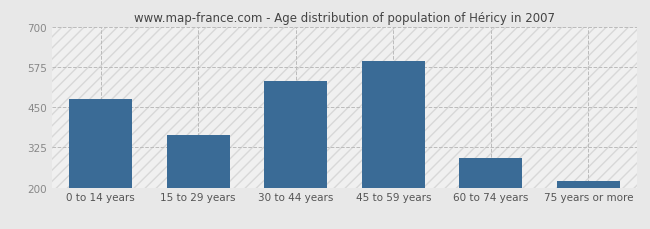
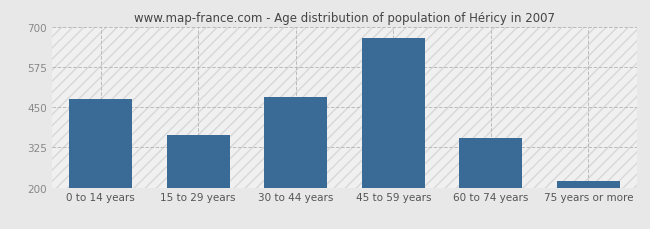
30 to 44 years: 530 -> 480
45 to 59 years: 592 -> 665
60 to 74 years: 292 -> 355
